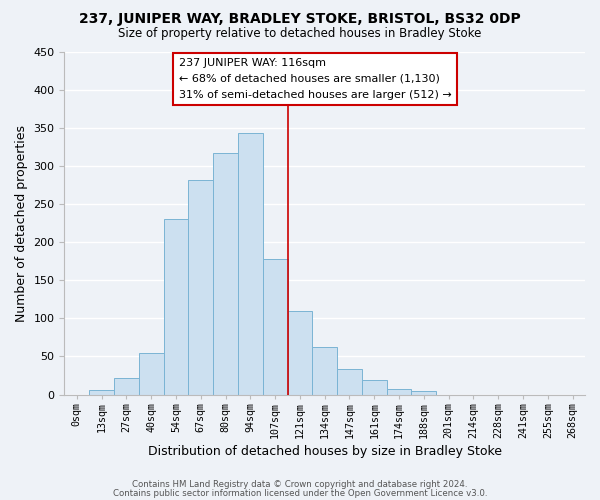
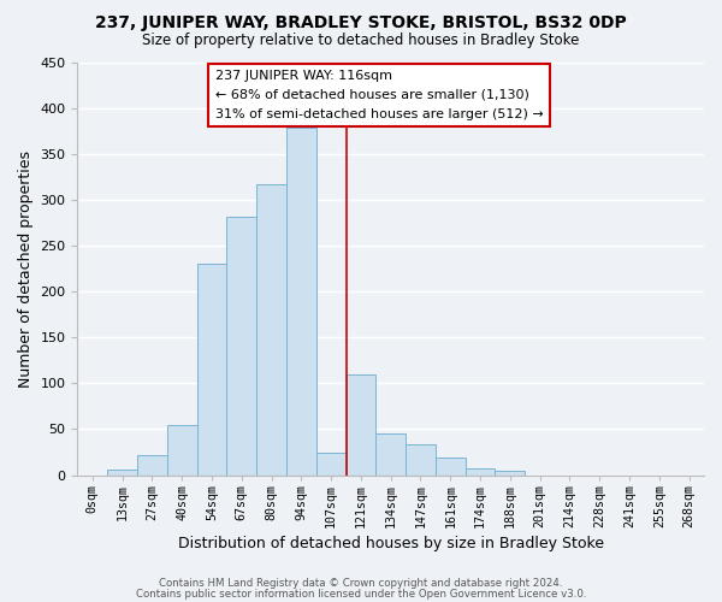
94sqm: 343 -> 378
107sqm: 178 -> 24
134sqm: 62 -> 46
